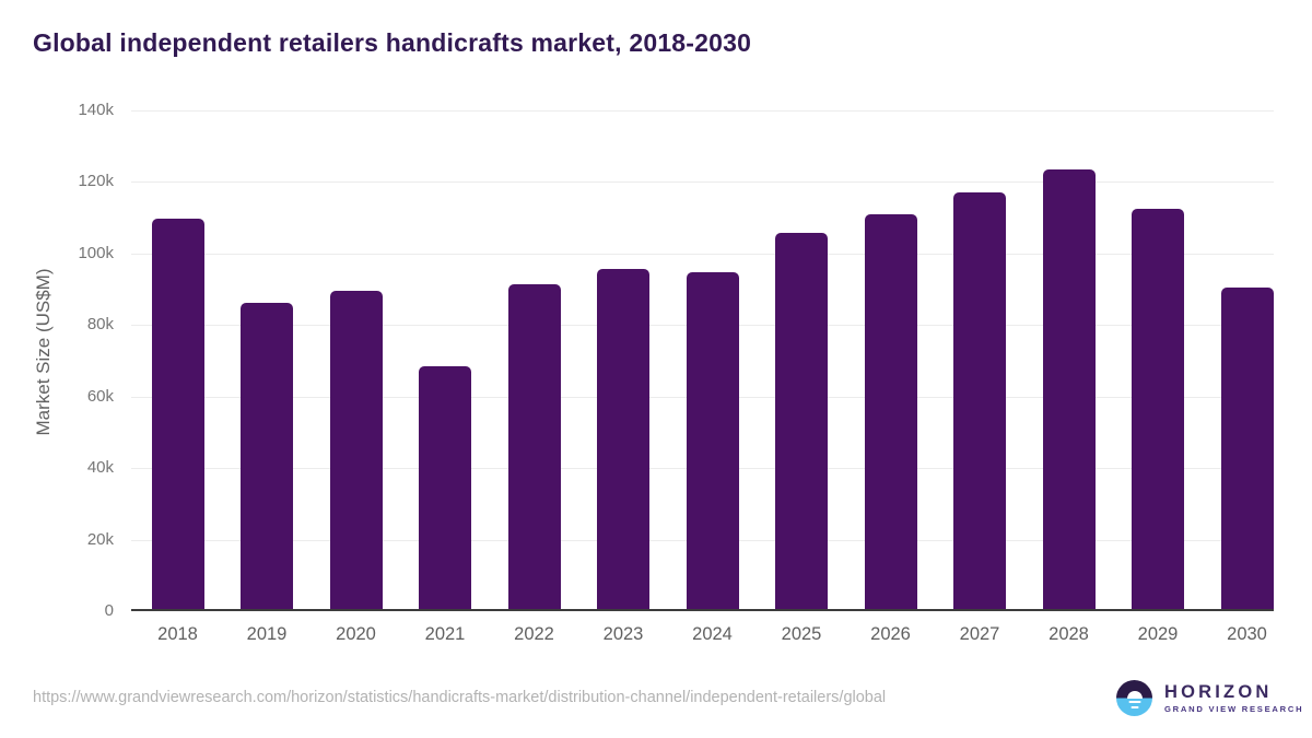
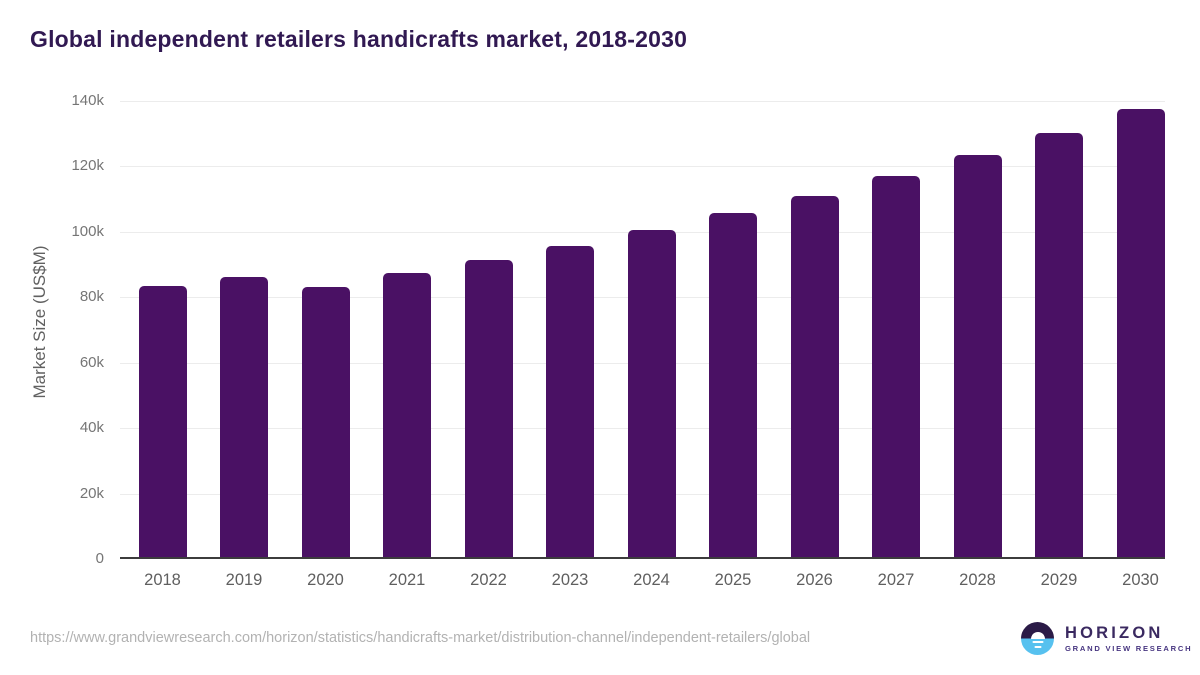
2018: 109k -> 83k
2020: 89k -> 82k
2021: 68k -> 87k
2024: 94k -> 100k
2029: 112k -> 130k
2030: 90k -> 137k
